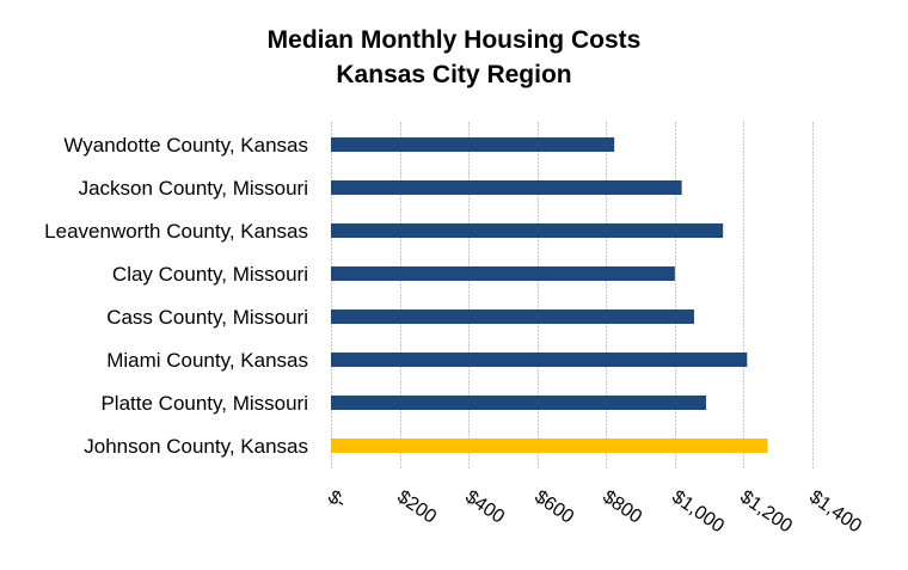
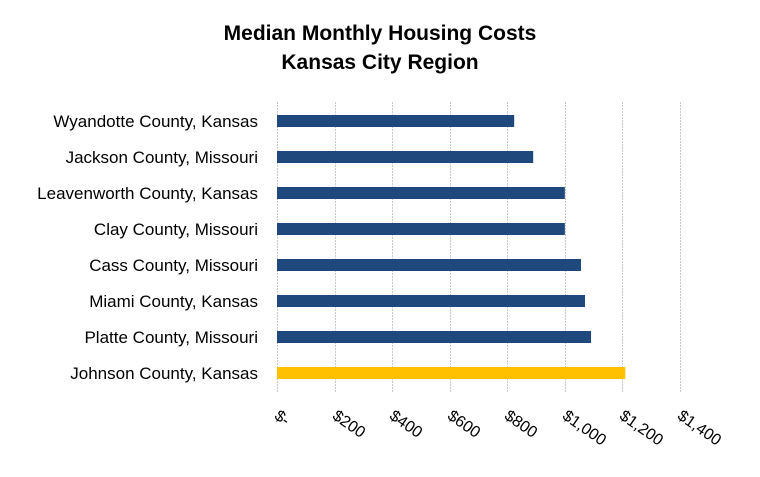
Jackson County, Missouri: $1020 -> $890
Leavenworth County, Kansas: $1140 -> $1000
Miami County, Kansas: $1210 -> $1070
Johnson County, Kansas: $1270 -> $1210
